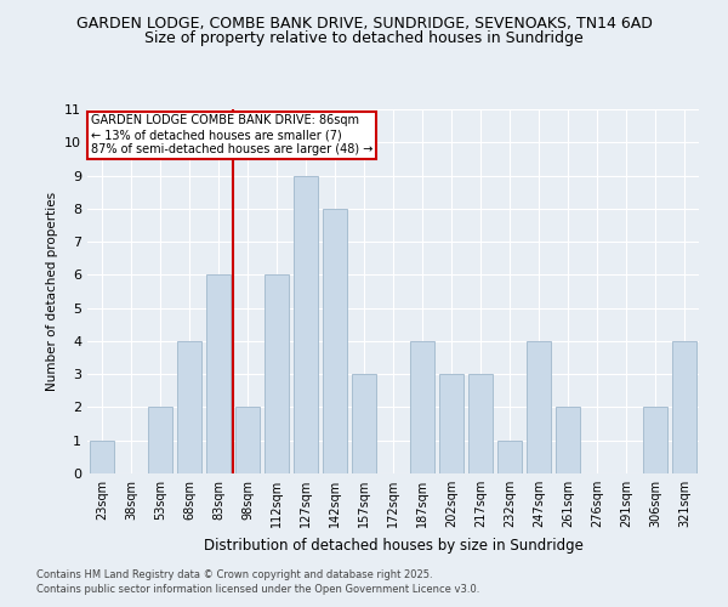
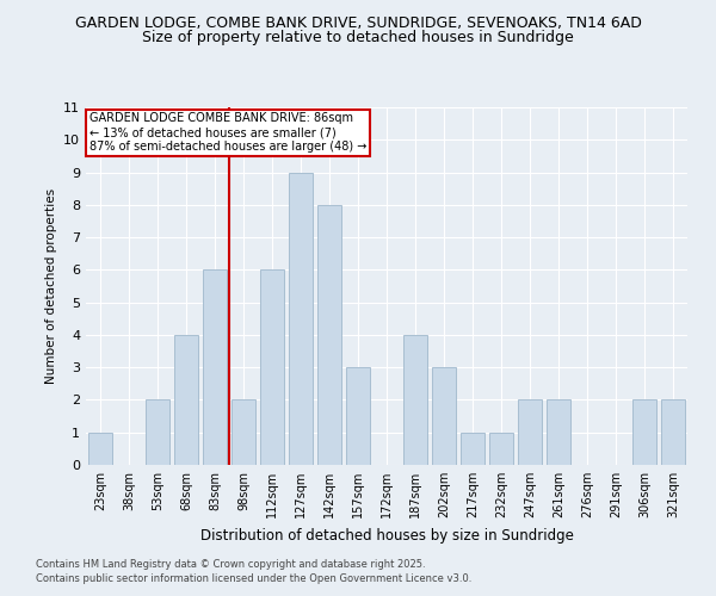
217sqm: 3 -> 1
247sqm: 4 -> 2
321sqm: 4 -> 2
